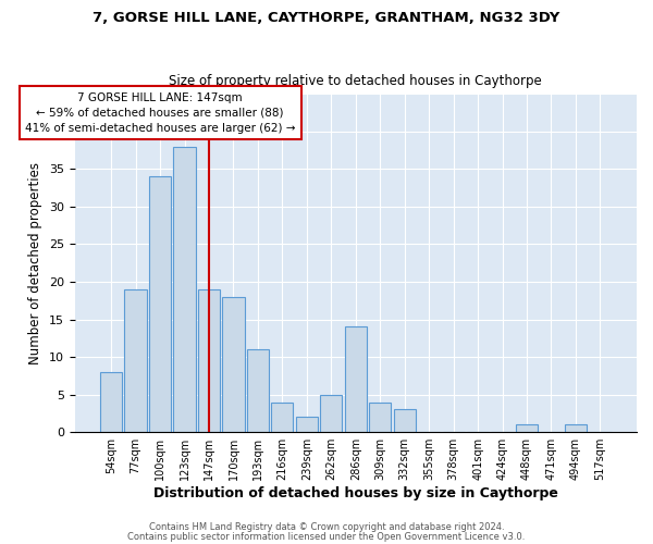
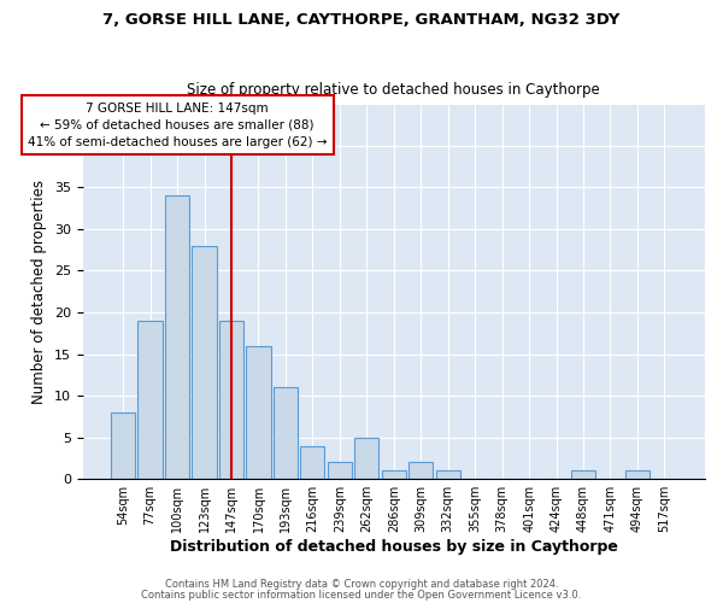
123sqm: 38 -> 28
170sqm: 18 -> 16
286sqm: 14 -> 1
309sqm: 4 -> 2
332sqm: 3 -> 1
